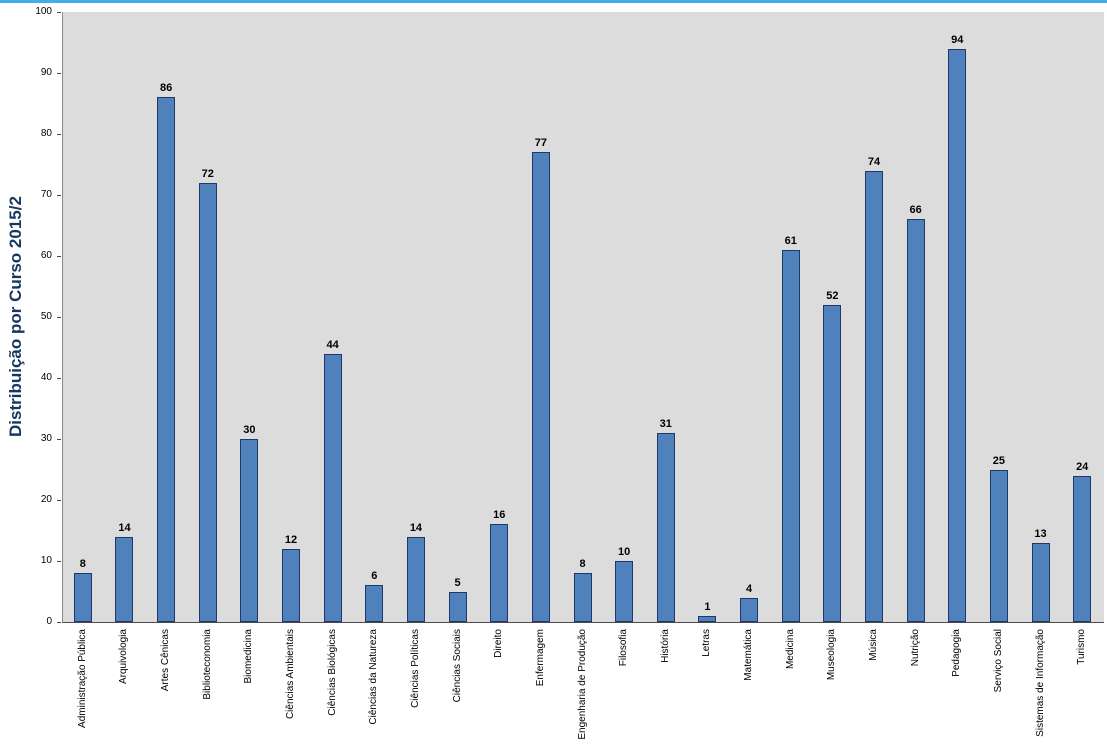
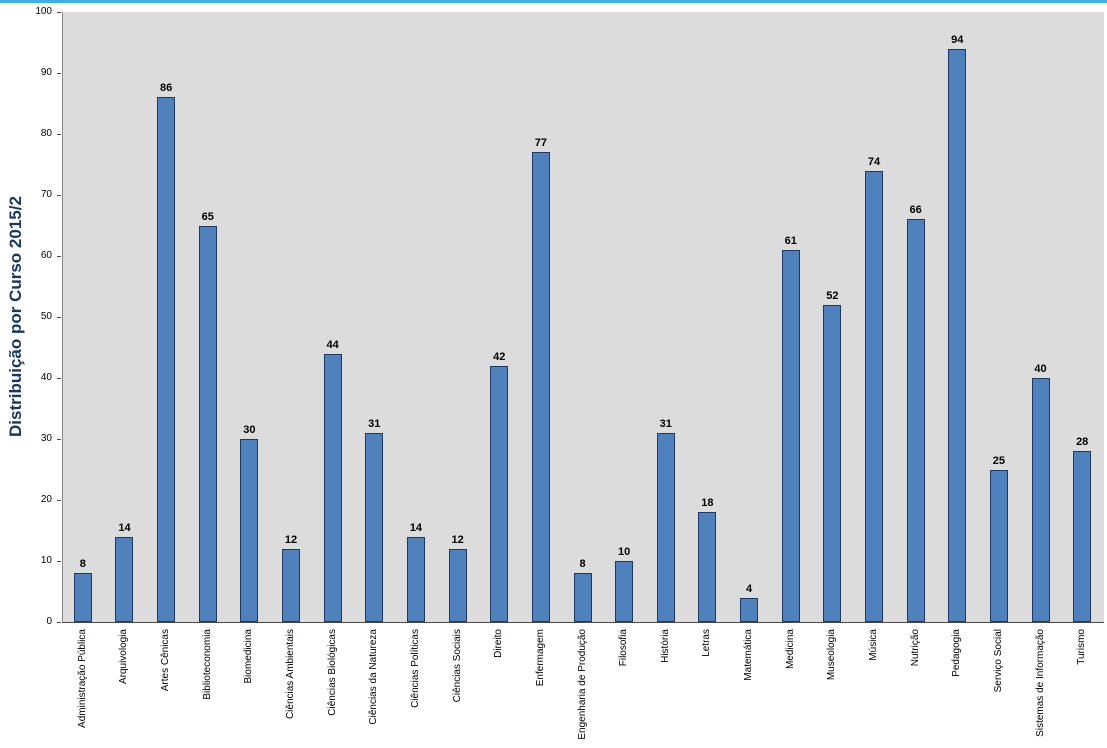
Biblioteconomia: 72 -> 65
Ciências da Natureza: 6 -> 31
Ciências Sociais: 5 -> 12
Direito: 16 -> 42
Letras: 1 -> 18
Sistemas de Informação: 13 -> 40
Turismo: 24 -> 28
